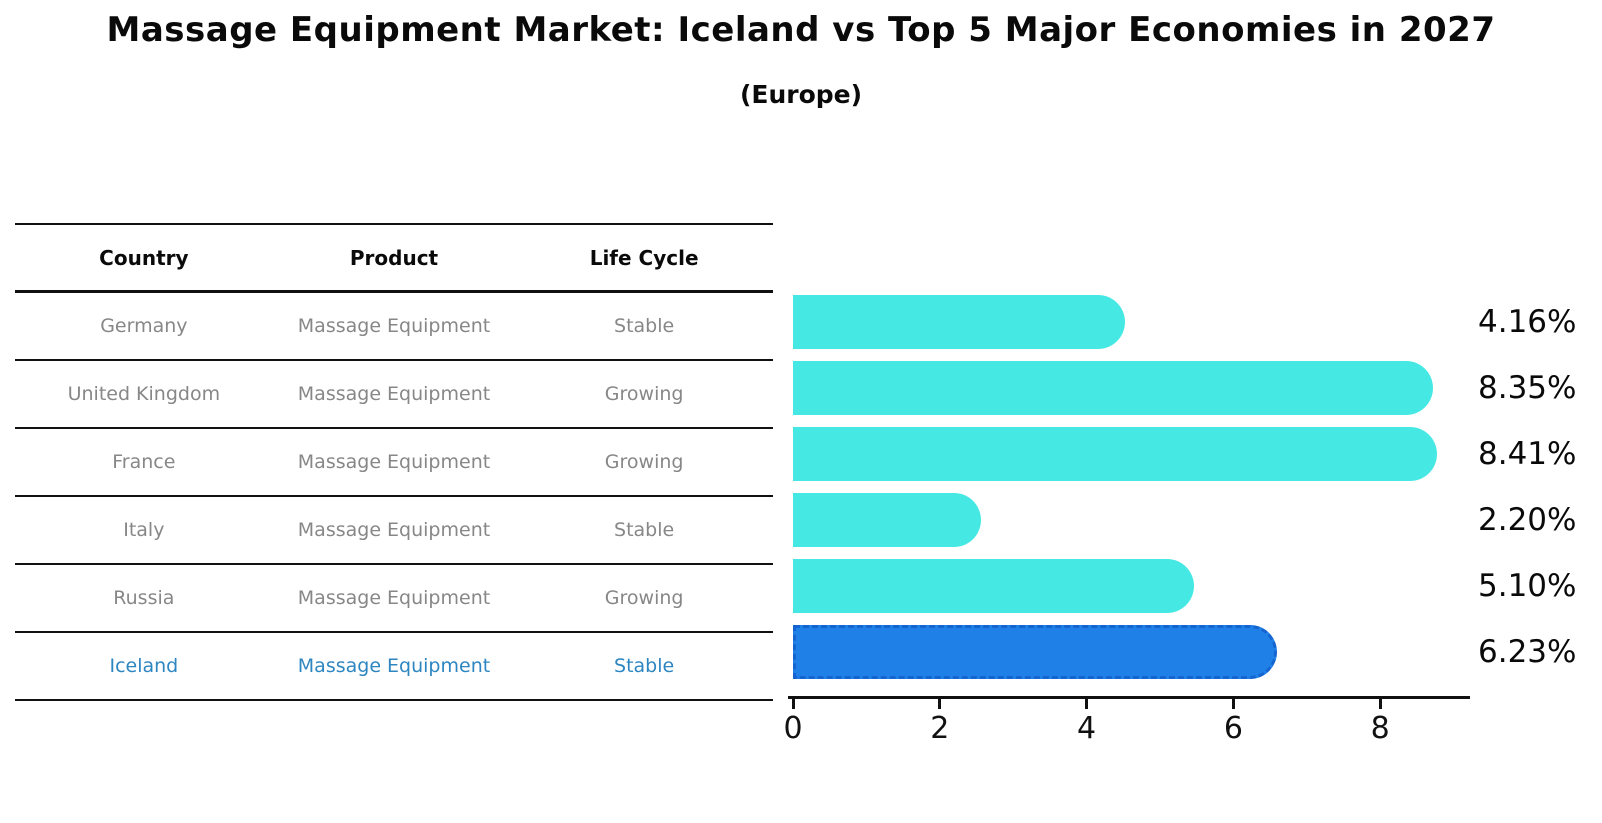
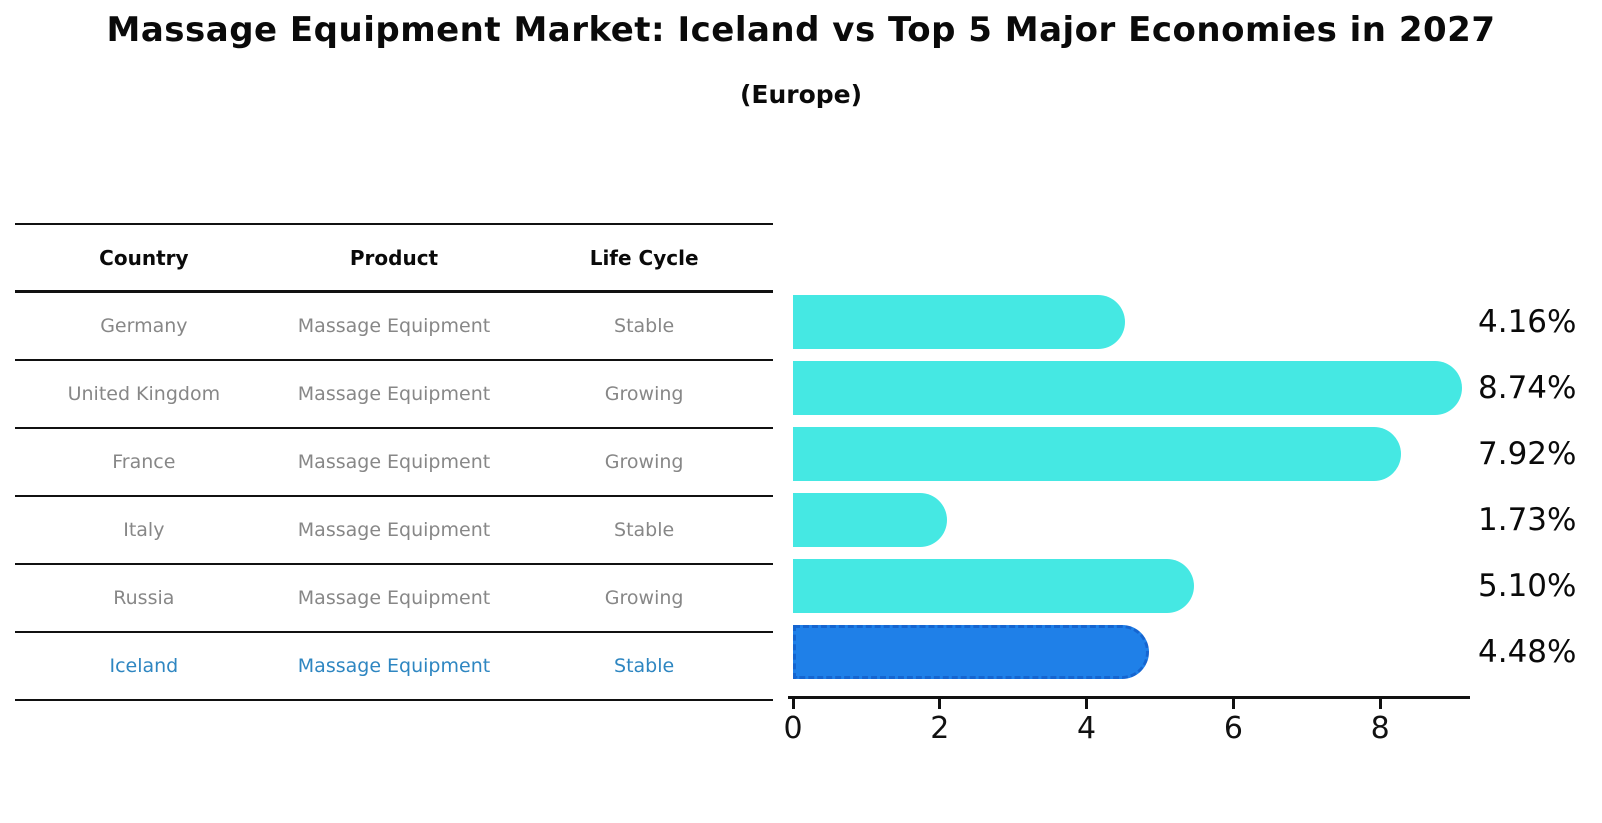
United Kingdom: 8.35% -> 8.74%
France: 8.41% -> 7.92%
Italy: 2.20% -> 1.73%
Iceland: 6.23% -> 4.48%
